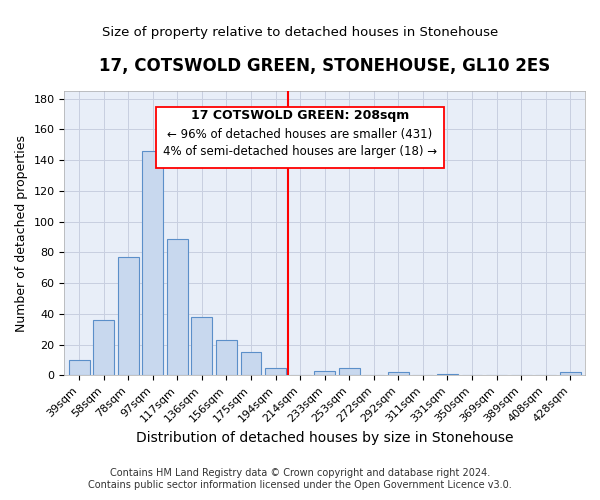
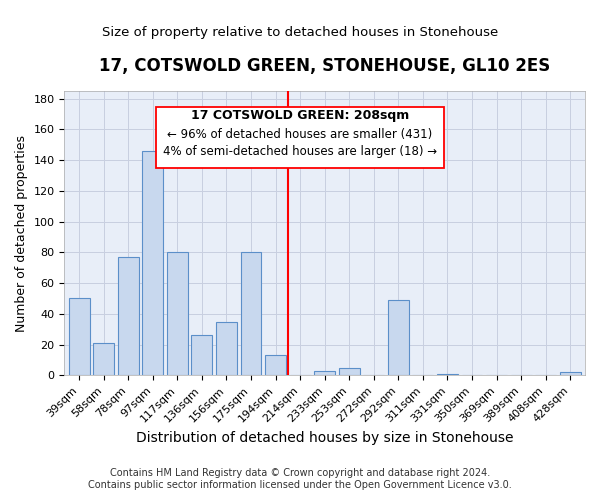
39sqm: 10 -> 50
58sqm: 36 -> 21
117sqm: 89 -> 80
136sqm: 38 -> 26
156sqm: 23 -> 35
175sqm: 15 -> 80
194sqm: 5 -> 13
292sqm: 2 -> 49
